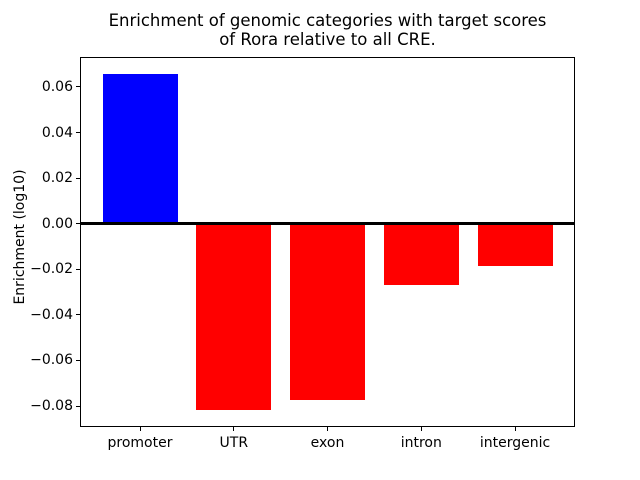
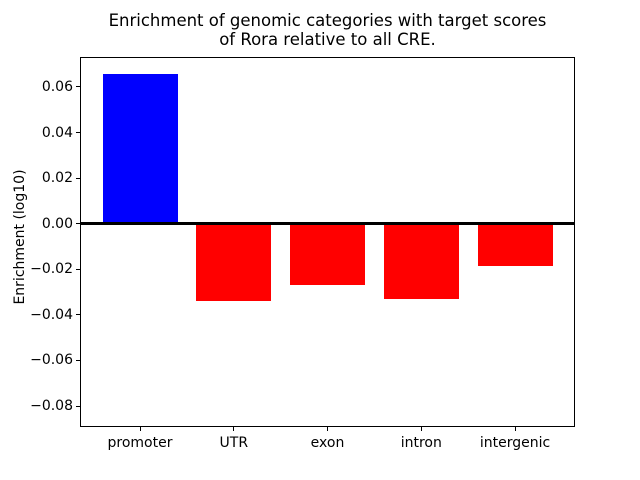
UTR: -0.082 -> -0.034
exon: -0.077 -> -0.027
intron: -0.027 -> -0.033
